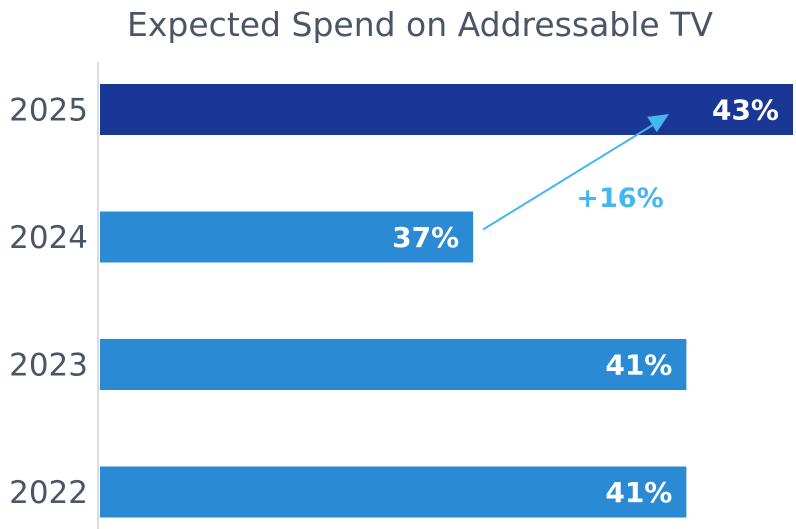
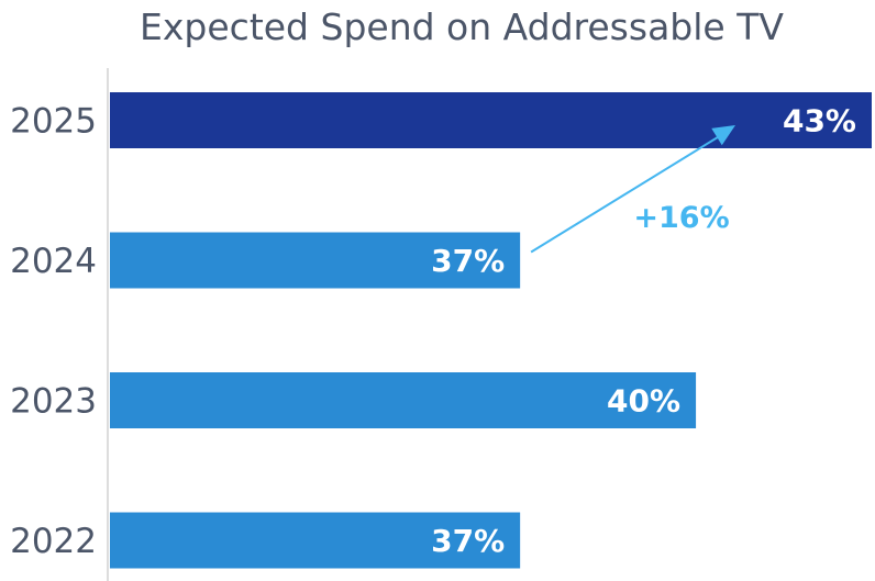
2023: 41% -> 40%
2022: 41% -> 37%
